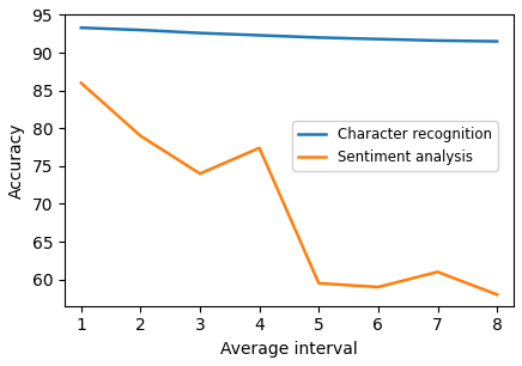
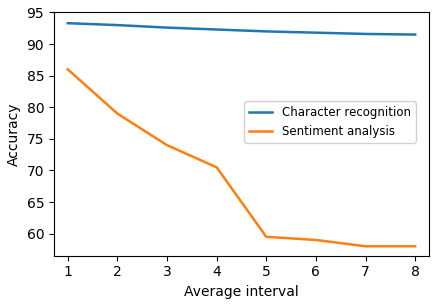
Sentiment analysis/4: 77.4 -> 70.5
Sentiment analysis/7: 61.0 -> 58.0
